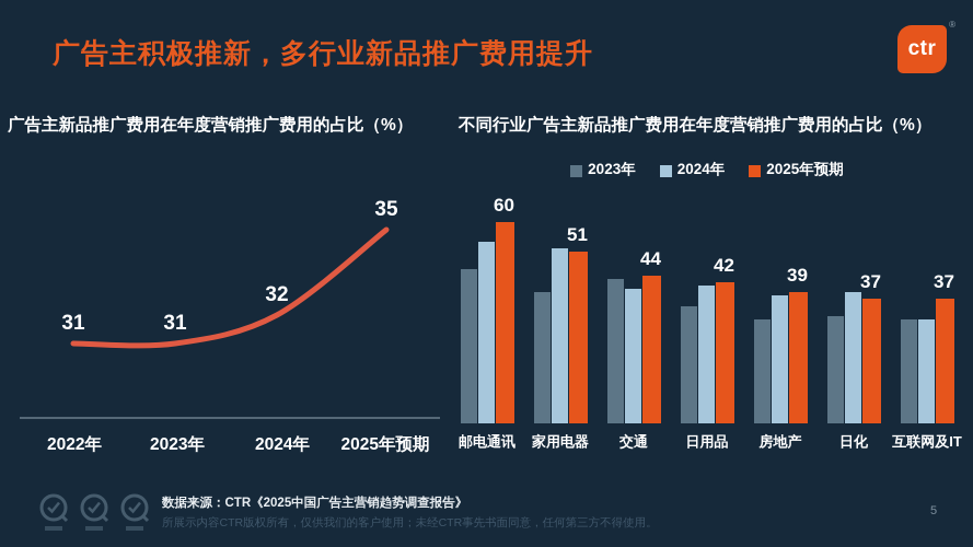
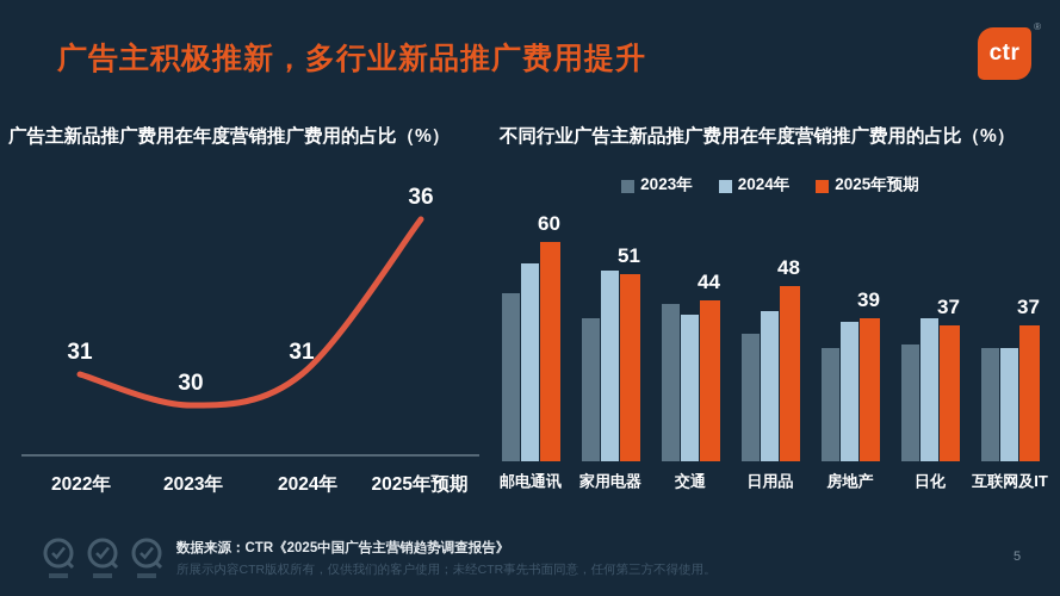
广告主新品推广费用在年度营销推广费用的占比（%）/2023年: 31 -> 30
广告主新品推广费用在年度营销推广费用的占比（%）/2024年: 32 -> 31
广告主新品推广费用在年度营销推广费用的占比（%）/2025年预期: 35 -> 36
不同行业广告主新品推广费用在年度营销推广费用的占比（%）/2025年预期/日用品: 42 -> 48
